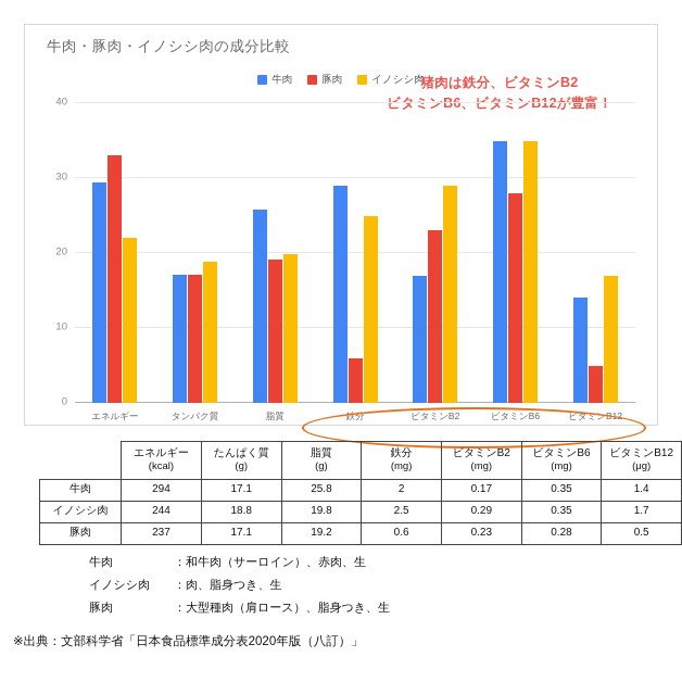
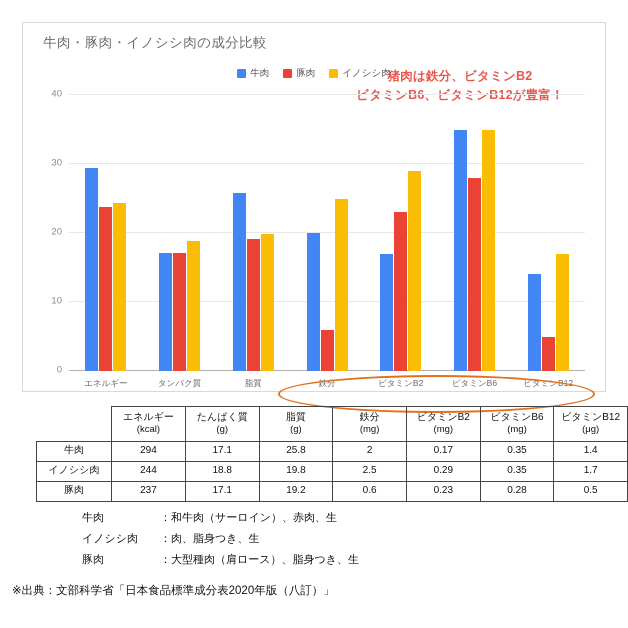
豚肉/エネルギー: 33 -> 24
イノシシ肉/エネルギー: 22 -> 24
牛肉/鉄分: 29 -> 20
